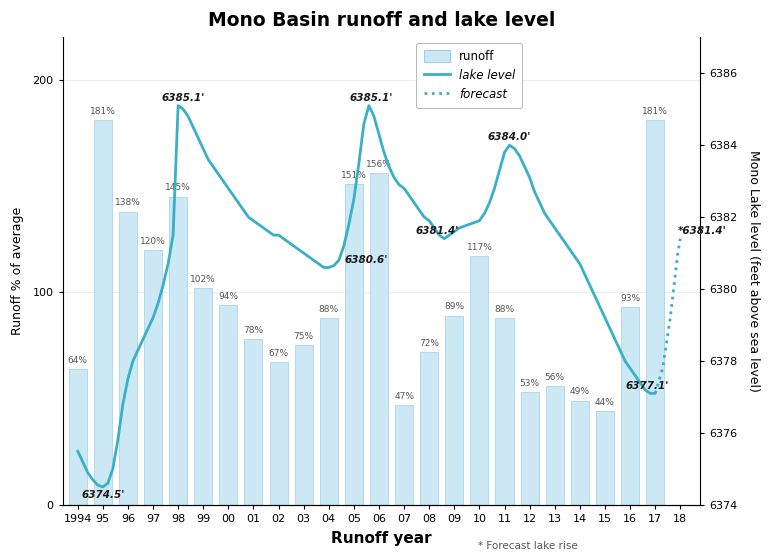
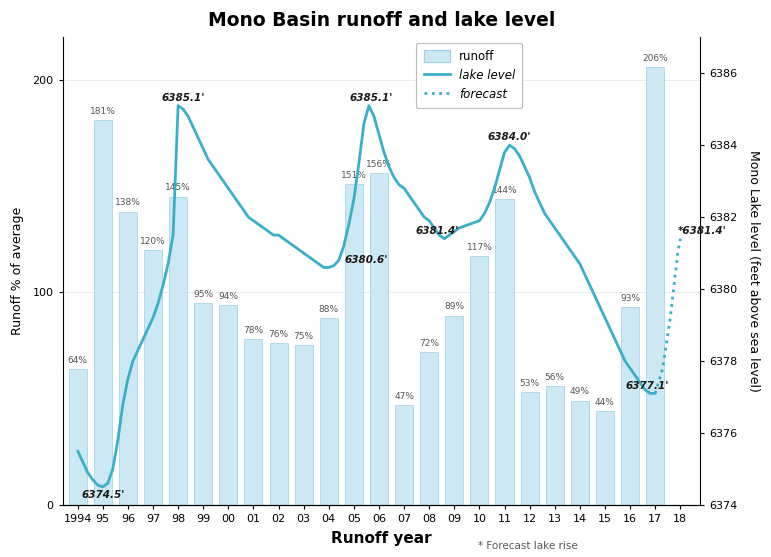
runoff/99: 102% -> 95%
runoff/02: 67% -> 76%
runoff/11: 88% -> 144%
runoff/17: 181% -> 206%
